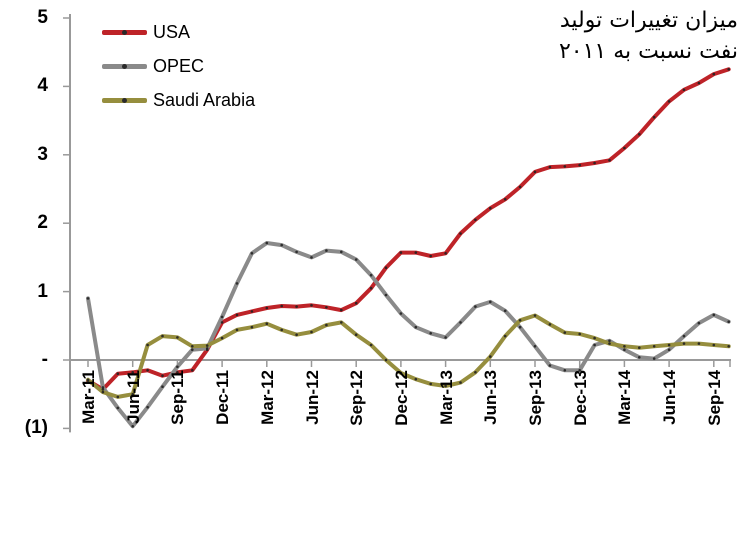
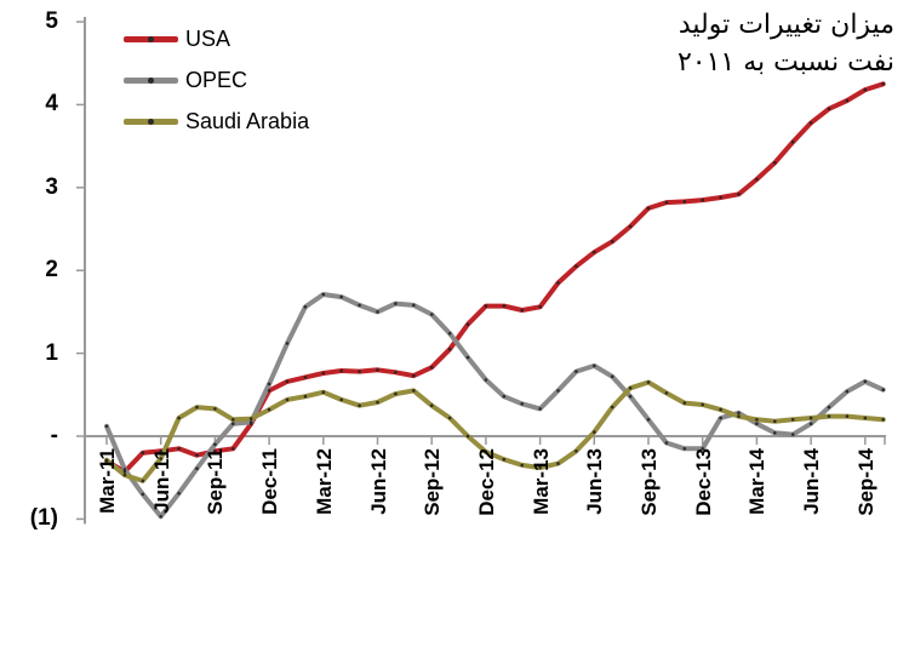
OPEC/Mar-11: 0.9 -> 0.1
Saudi Arabia/Jun-11: -0.5 -> -0.3
